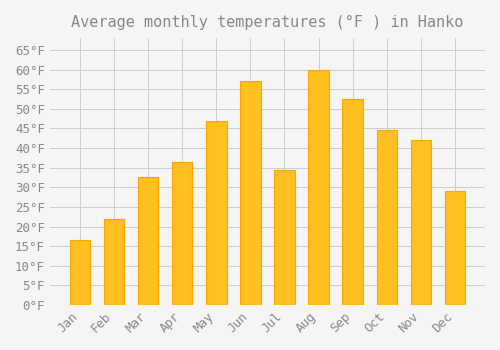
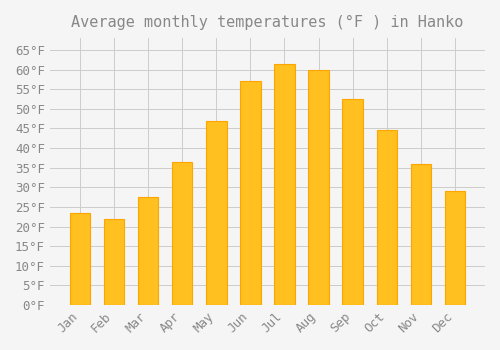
Jan: 16.5°F -> 23.5°F
Mar: 32.5°F -> 27.5°F
Jul: 34.5°F -> 61.5°F
Nov: 42.0°F -> 36.0°F
